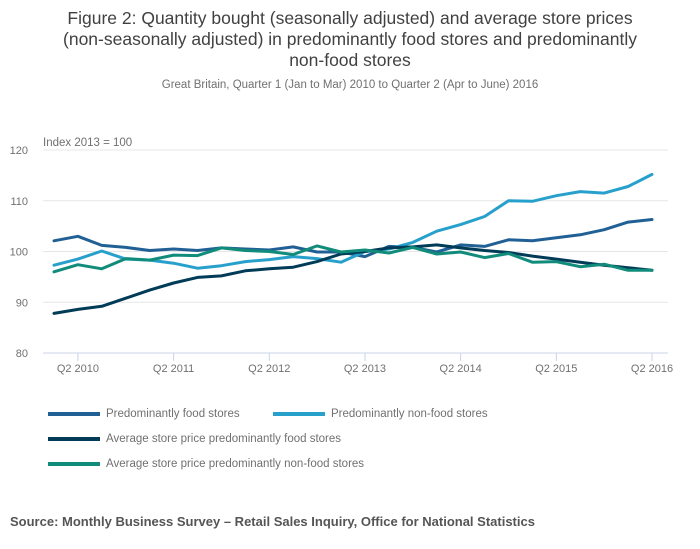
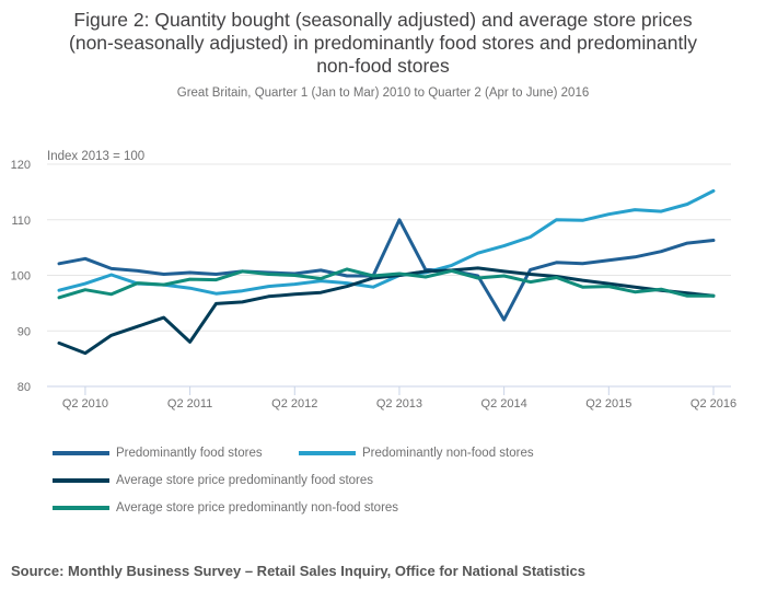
Average store price predominantly food stores/Q2 2010: 89 -> 86
Average store price predominantly food stores/Q2 2011: 94 -> 88
Predominantly food stores/Q2 2013: 99 -> 110
Predominantly food stores/Q2 2014: 101 -> 92
